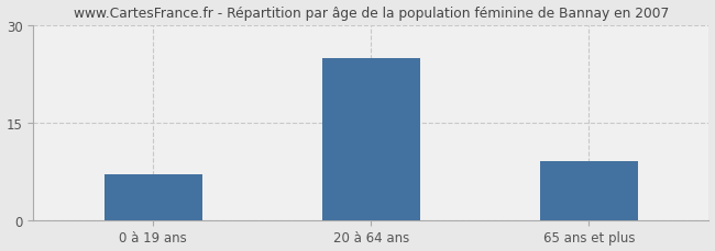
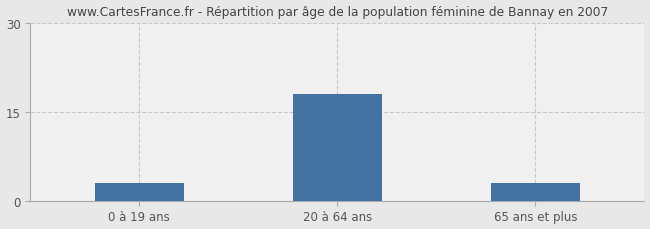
0 à 19 ans: 7 -> 3
20 à 64 ans: 25 -> 18
65 ans et plus: 9 -> 3
